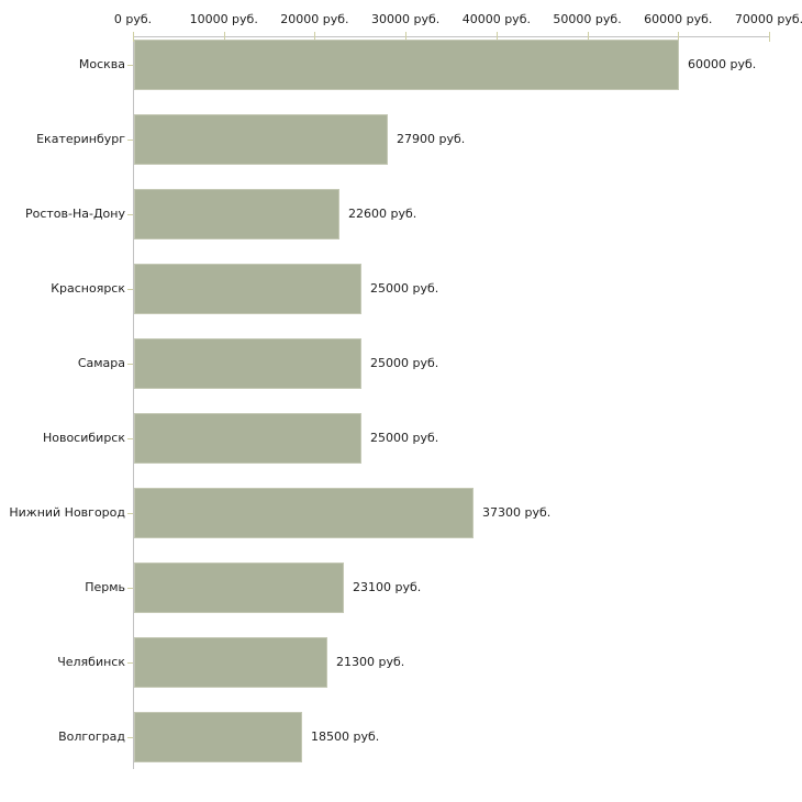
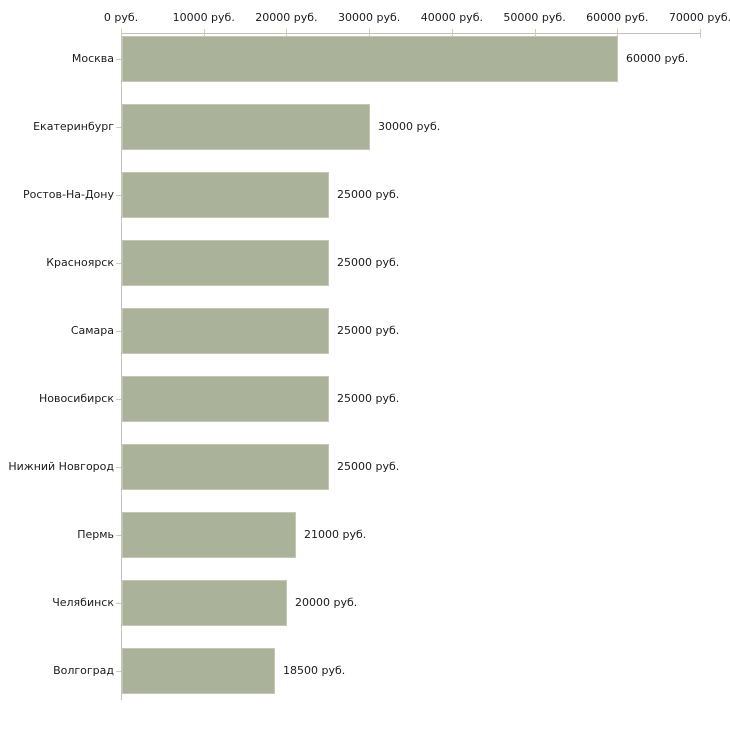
Екатеринбург: 27900 -> 30000
Ростов-На-Дону: 22600 -> 25000
Нижний Новгород: 37300 -> 25000
Пермь: 23100 -> 21000
Челябинск: 21300 -> 20000
